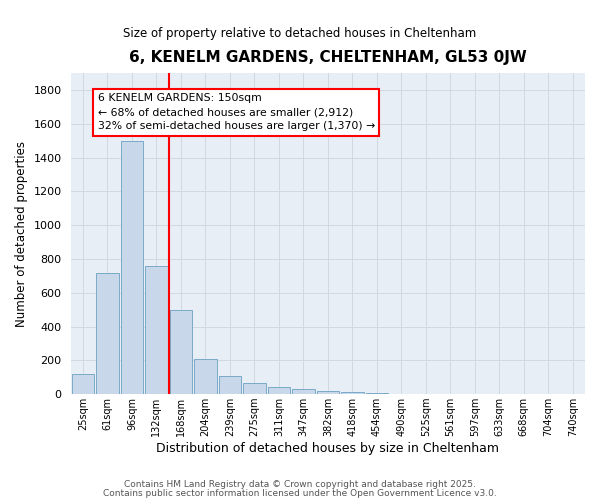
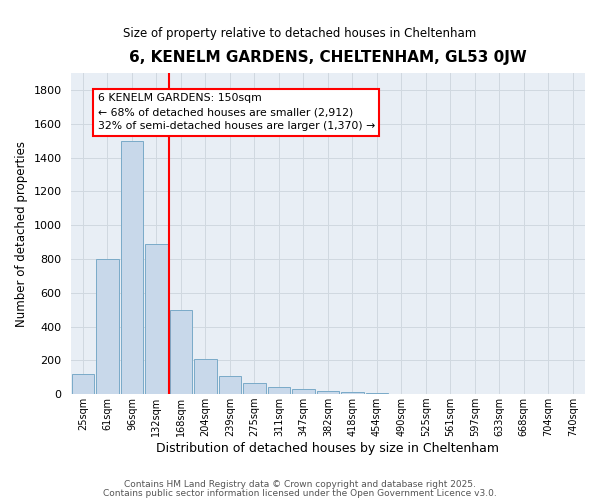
61sqm: 720 -> 800
132sqm: 760 -> 890
